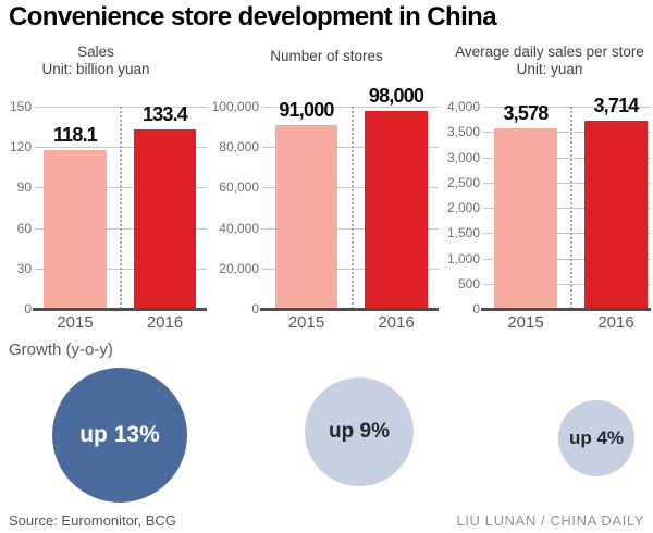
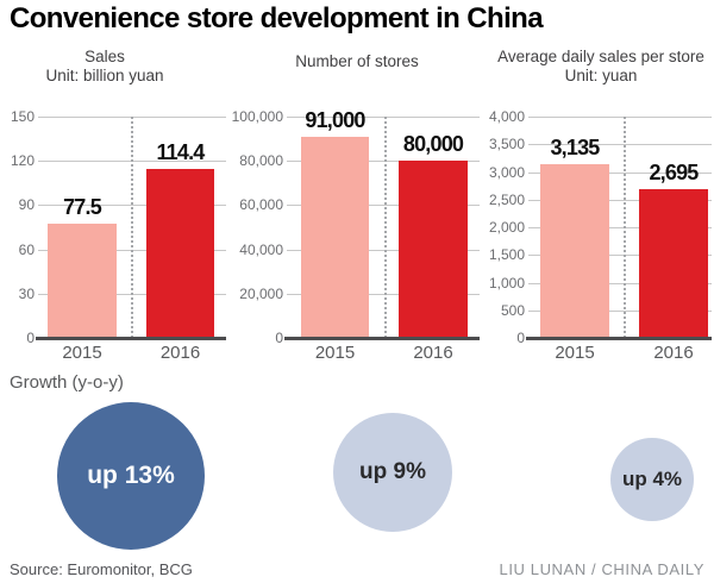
Sales/2015: 118.1 -> 77.5
Sales/2016: 133.4 -> 114.4
Number of stores/2016: 98,000 -> 80,000
Average daily sales per store/2015: 3,578 -> 3,135
Average daily sales per store/2016: 3,714 -> 2,695
